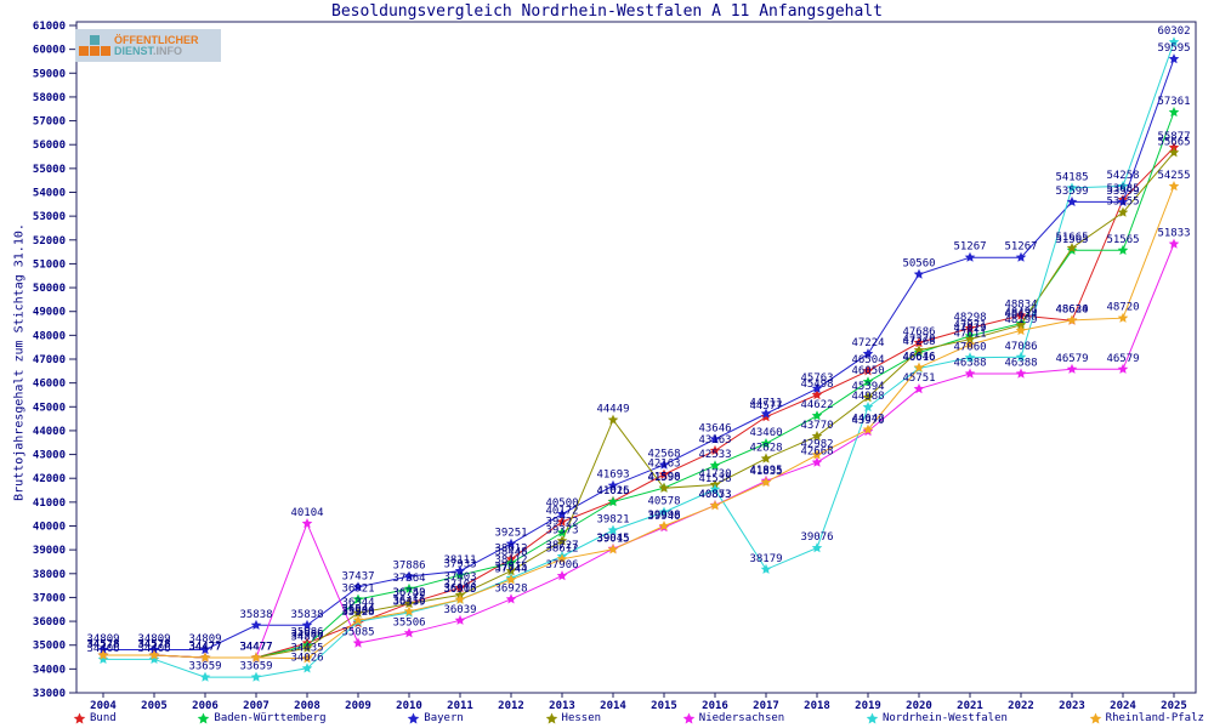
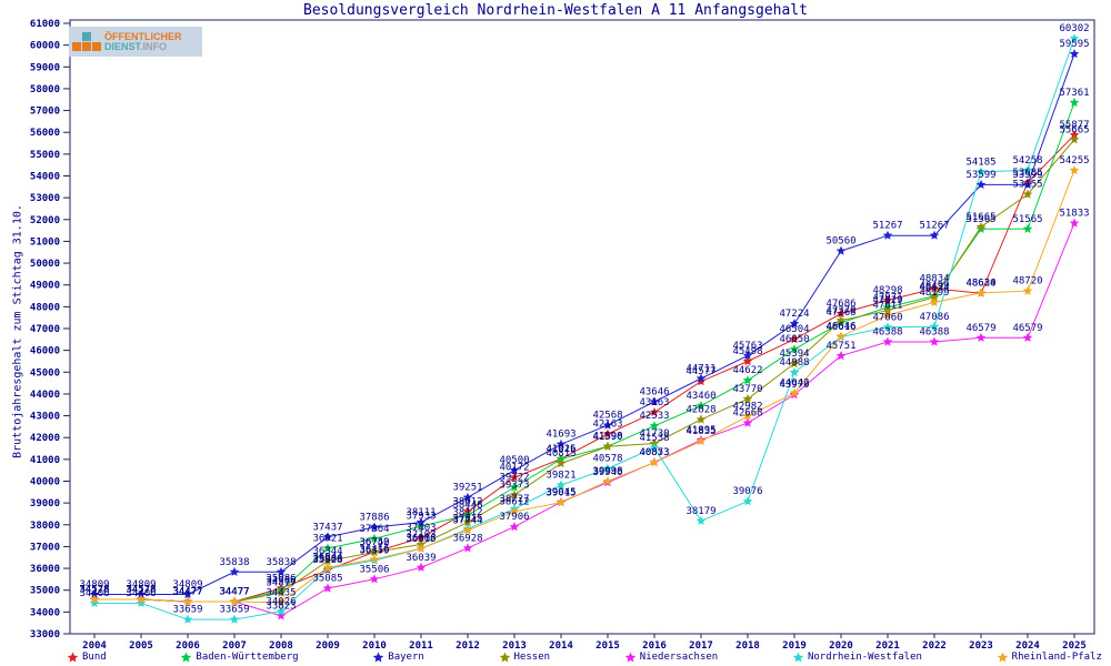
Niedersachsen/2008: 40104 -> 33823
Hessen/2014: 44449 -> 40815
